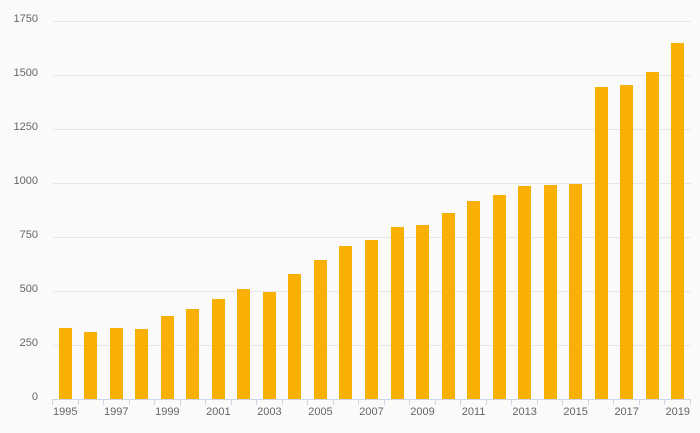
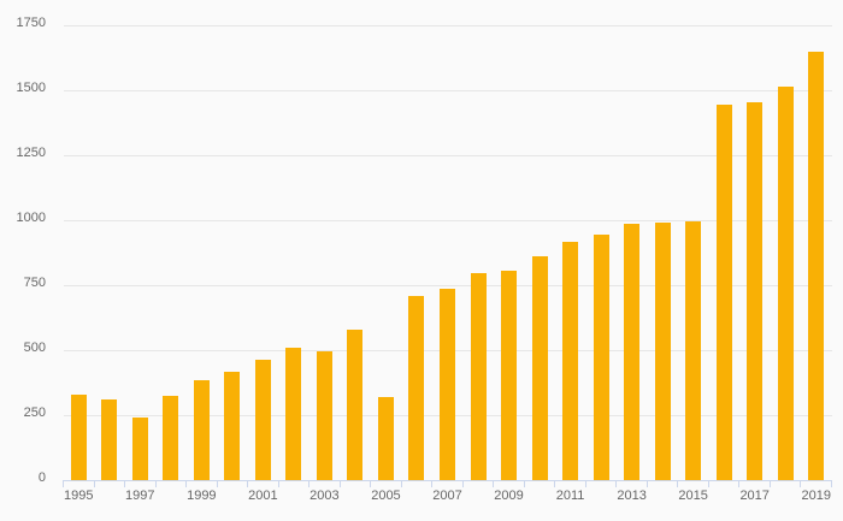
1997: 330 -> 240
2005: 640 -> 320
